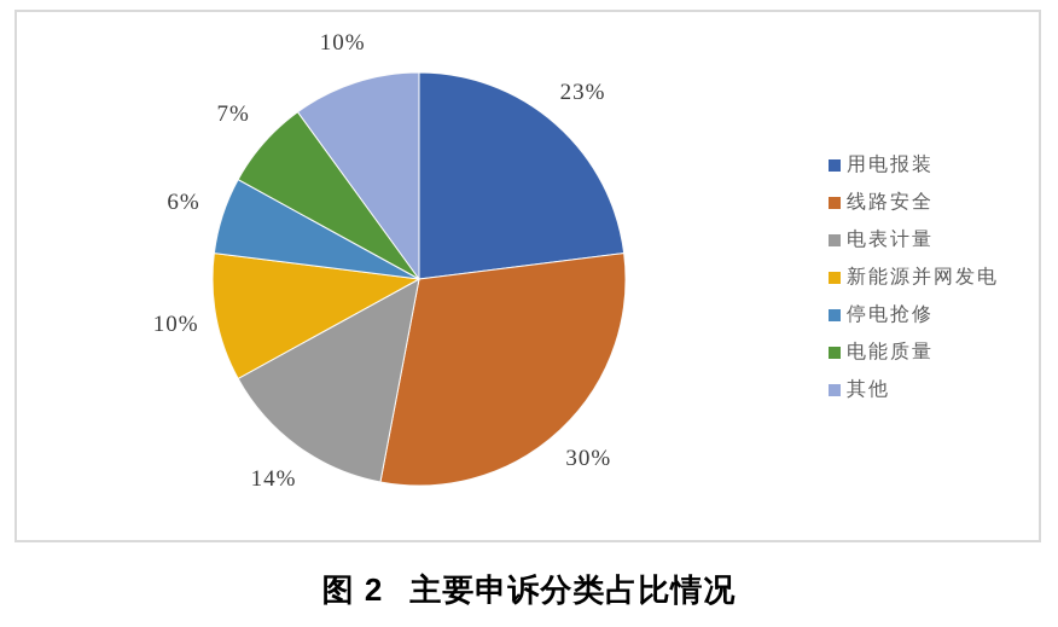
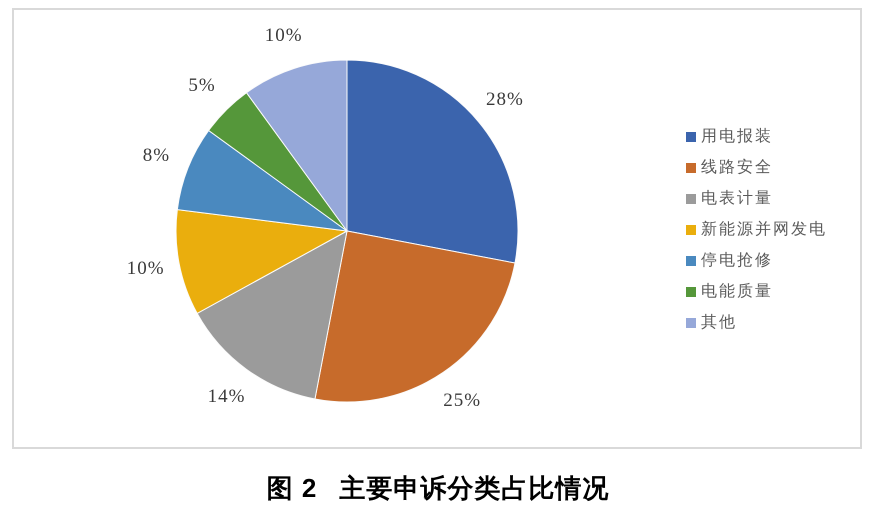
用电报装: 23% -> 28%
线路安全: 30% -> 25%
停电抢修: 6% -> 8%
电能质量: 7% -> 5%
